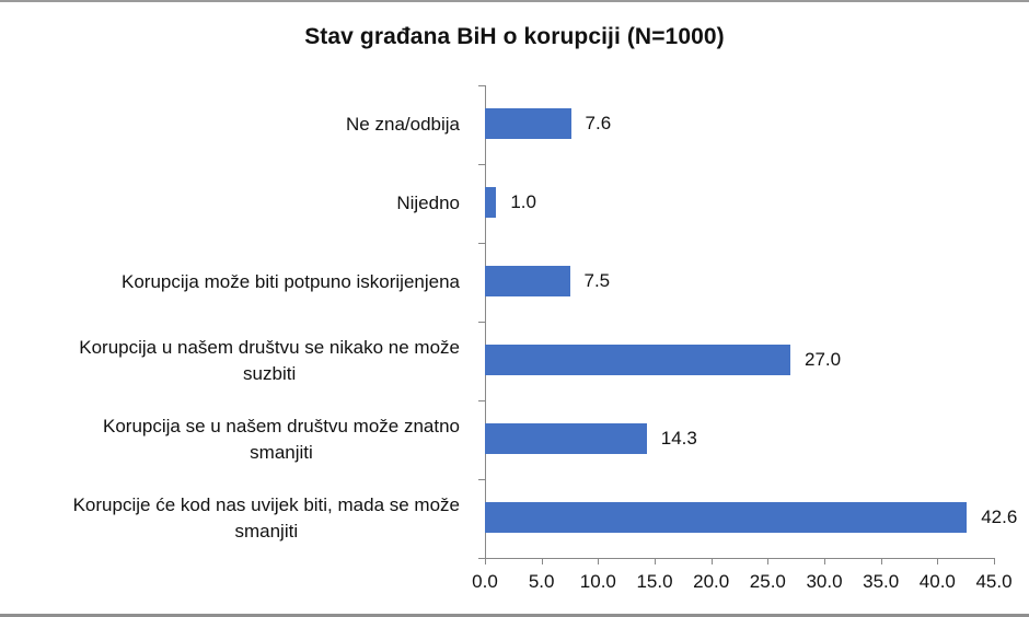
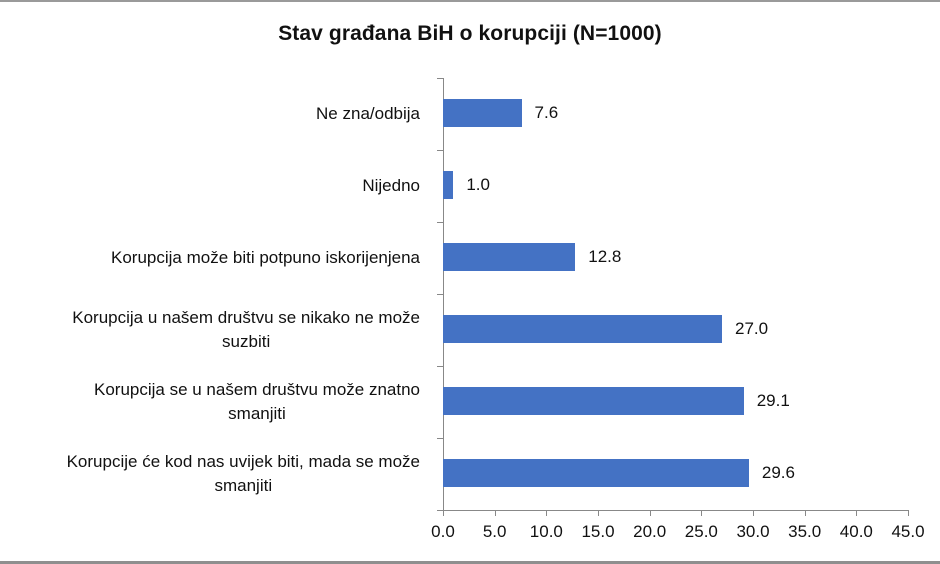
Korupcija može biti potpuno iskorijenjena: 7.5 -> 12.8
Korupcija se u našem društvu može znatno smanjiti: 14.3 -> 29.1
Korupcije će kod nas uvijek biti, mada se može smanjiti: 42.6 -> 29.6
